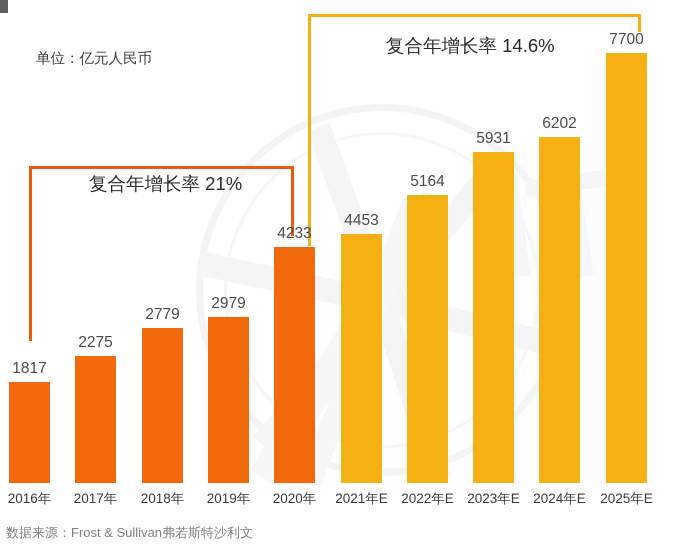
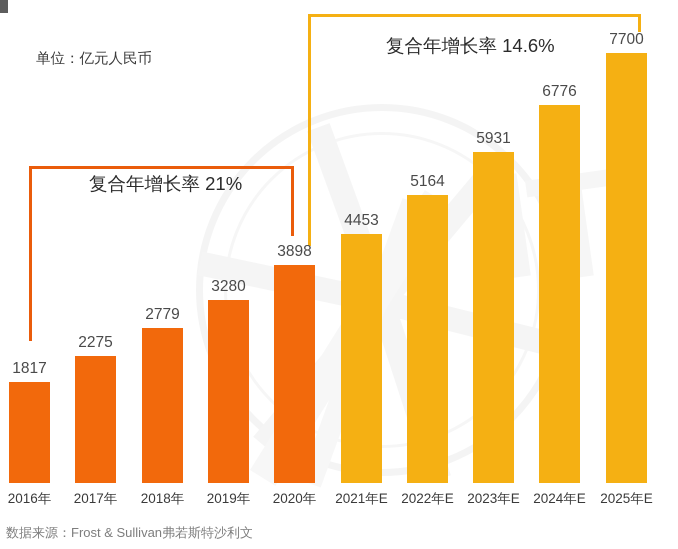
2019年: 2979 -> 3280
2020年: 4233 -> 3898
2024年E: 6202 -> 6776
